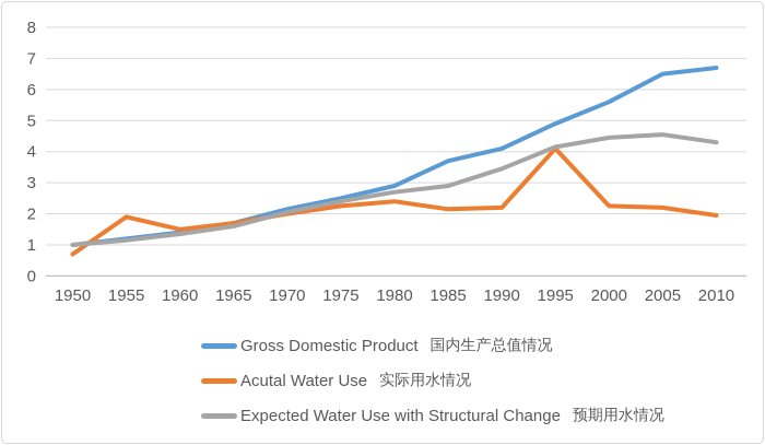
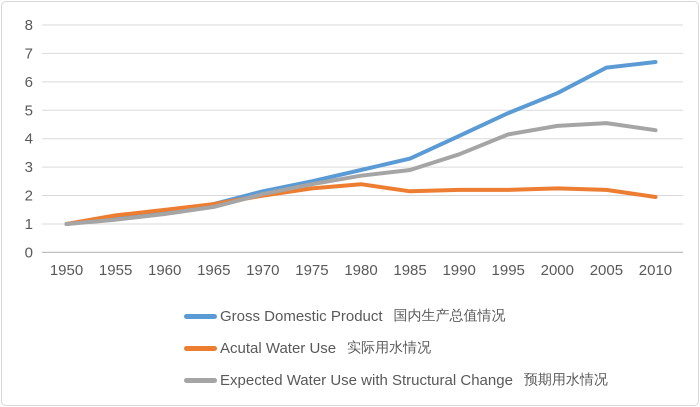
Acutal Water Use/1950: 0.7 -> 1.0
Acutal Water Use/1955: 1.9 -> 1.3
Gross Domestic Product/1985: 3.7 -> 3.3
Acutal Water Use/1995: 4.1 -> 2.2
